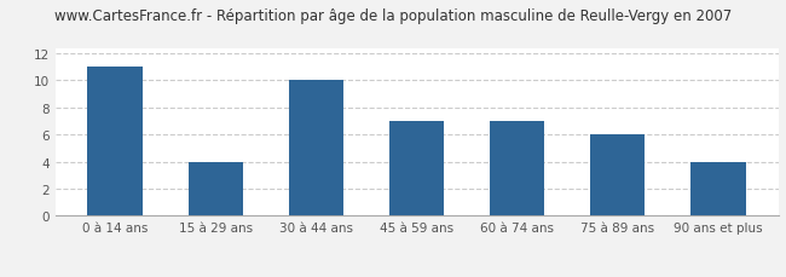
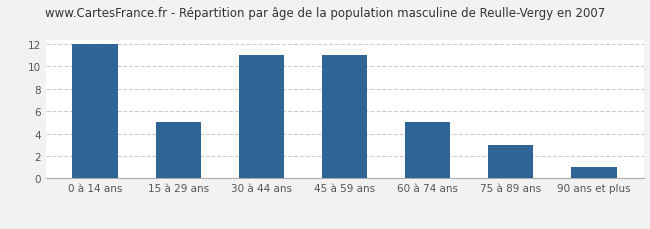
0 à 14 ans: 11 -> 12
15 à 29 ans: 4 -> 5
30 à 44 ans: 10 -> 11
45 à 59 ans: 7 -> 11
60 à 74 ans: 7 -> 5
75 à 89 ans: 6 -> 3
90 ans et plus: 4 -> 1
